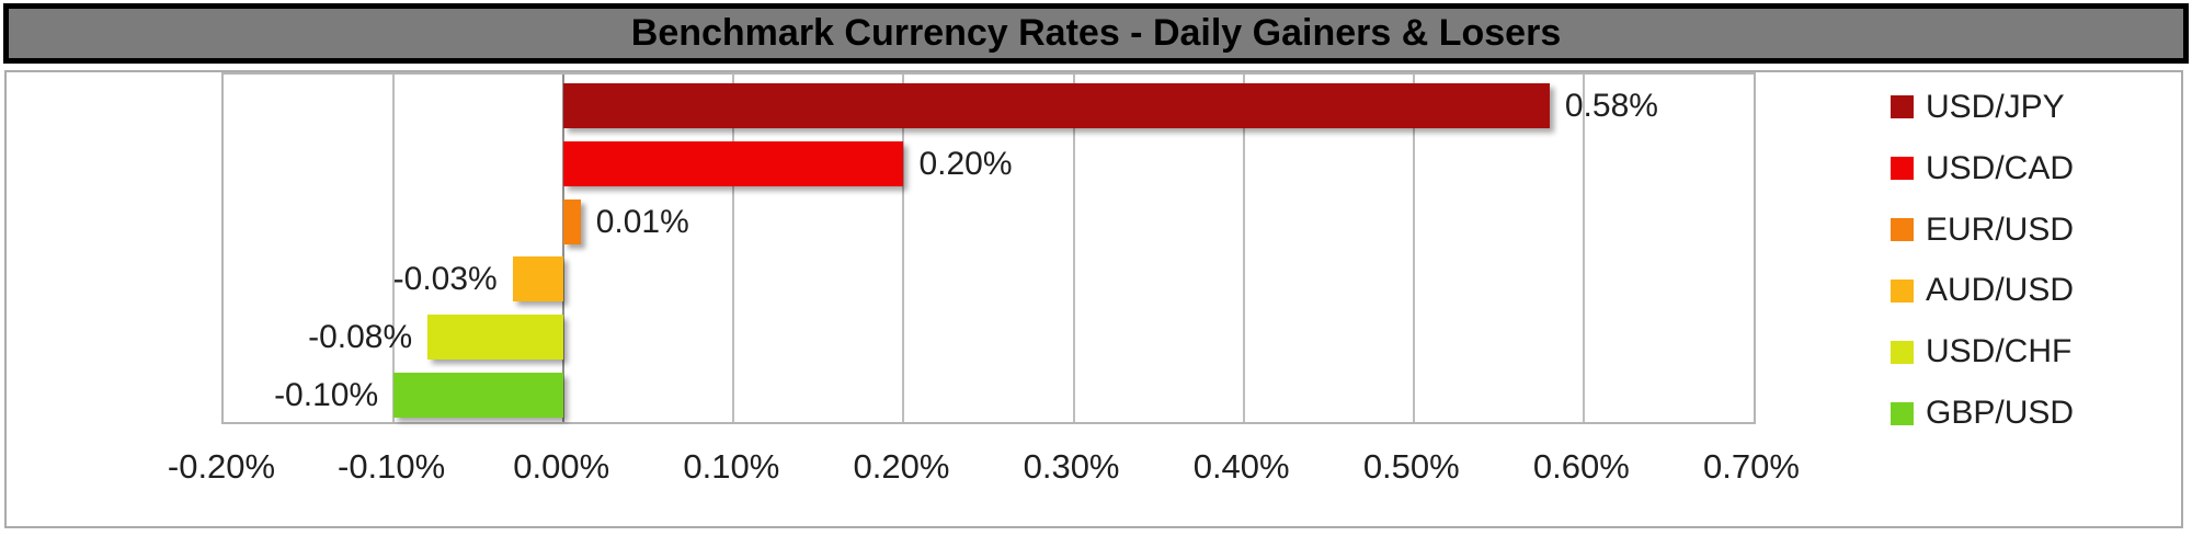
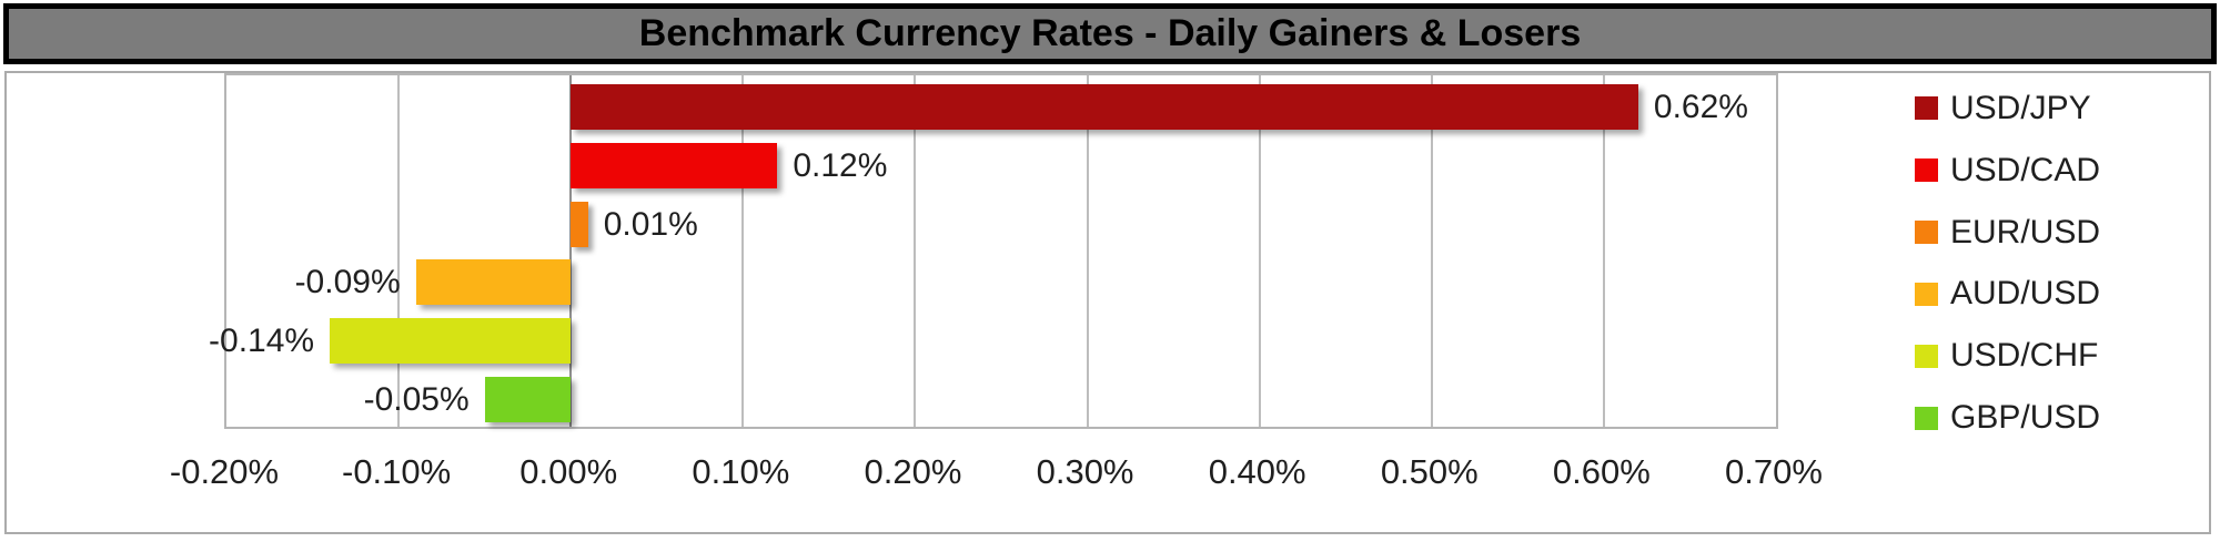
USD/JPY: 0.58% -> 0.62%
USD/CAD: 0.20% -> 0.12%
AUD/USD: -0.03% -> -0.09%
USD/CHF: -0.08% -> -0.14%
GBP/USD: -0.10% -> -0.05%
